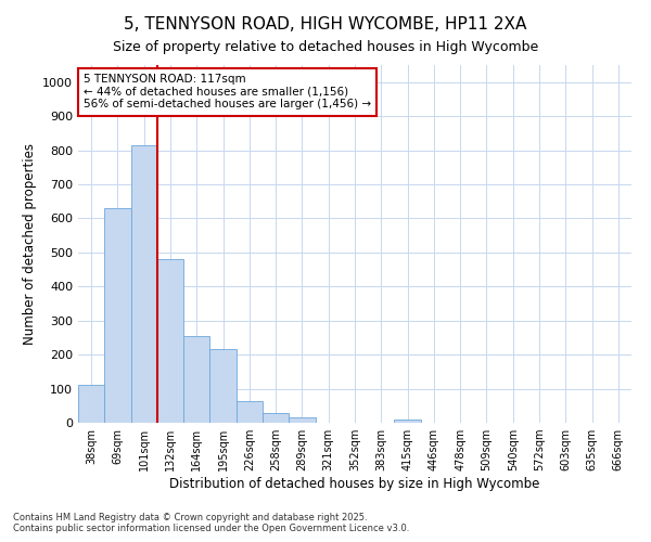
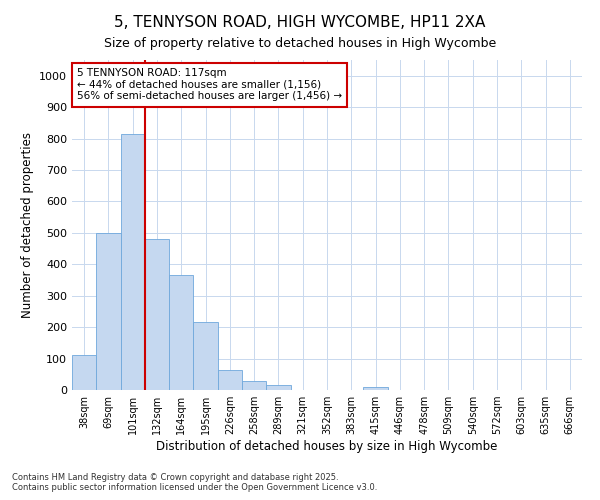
69sqm: 630 -> 500
164sqm: 255 -> 365
